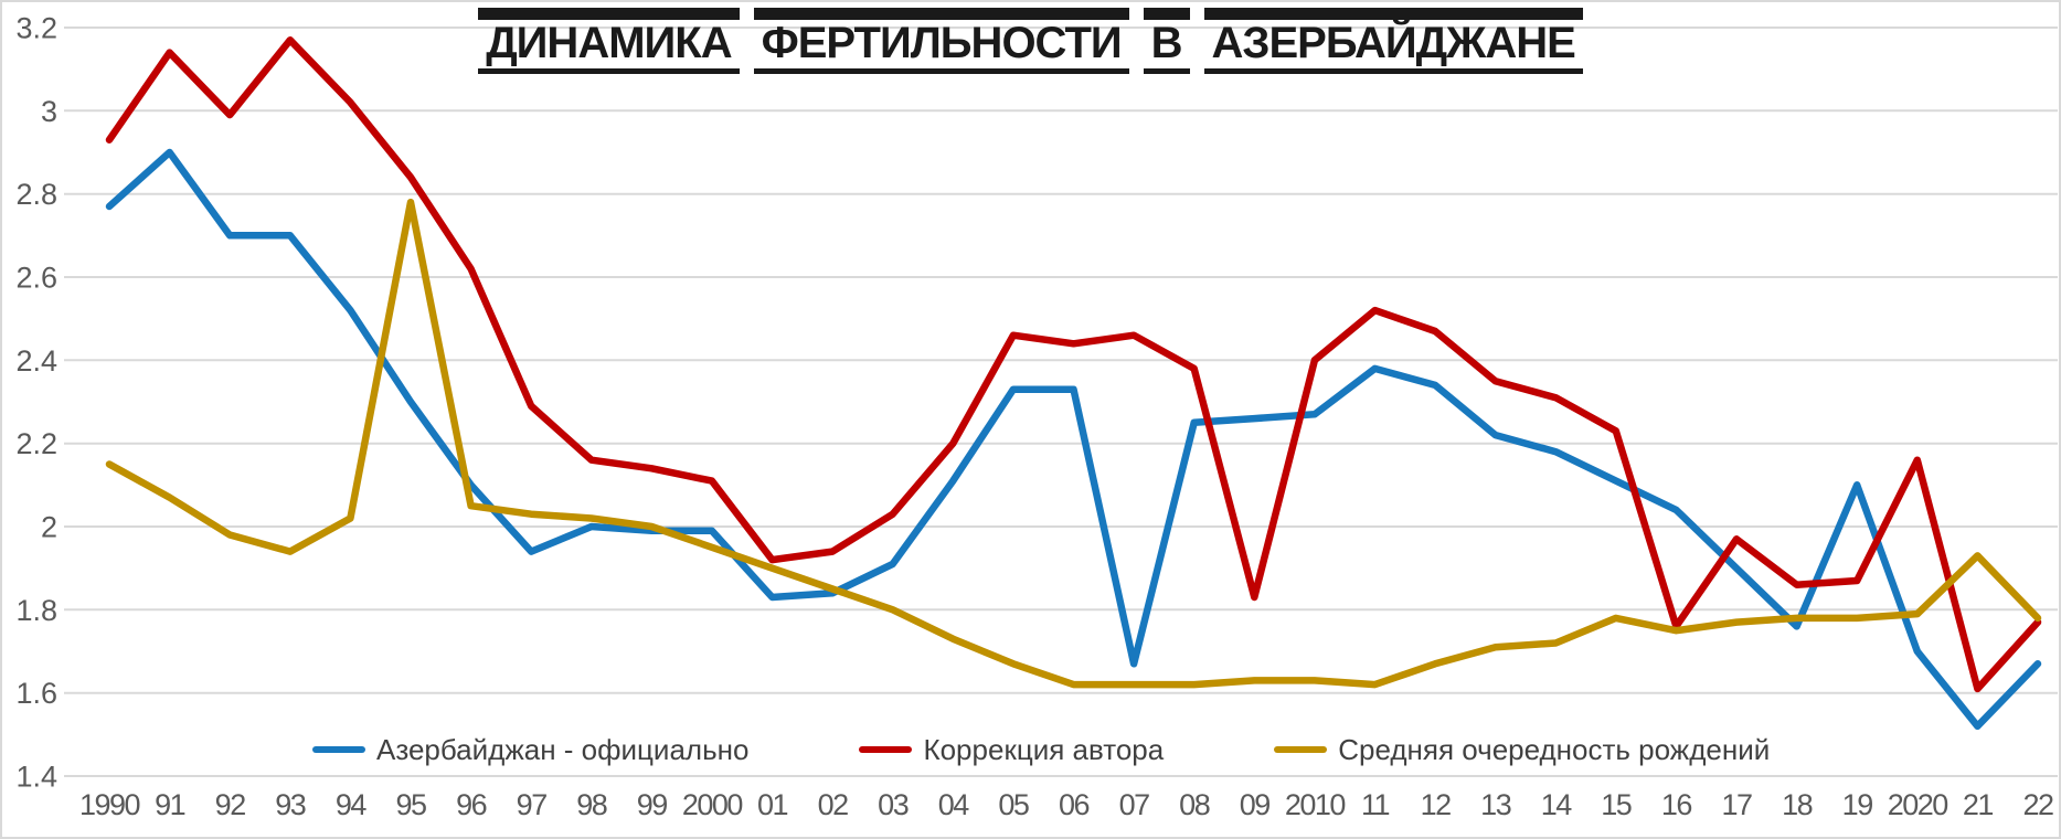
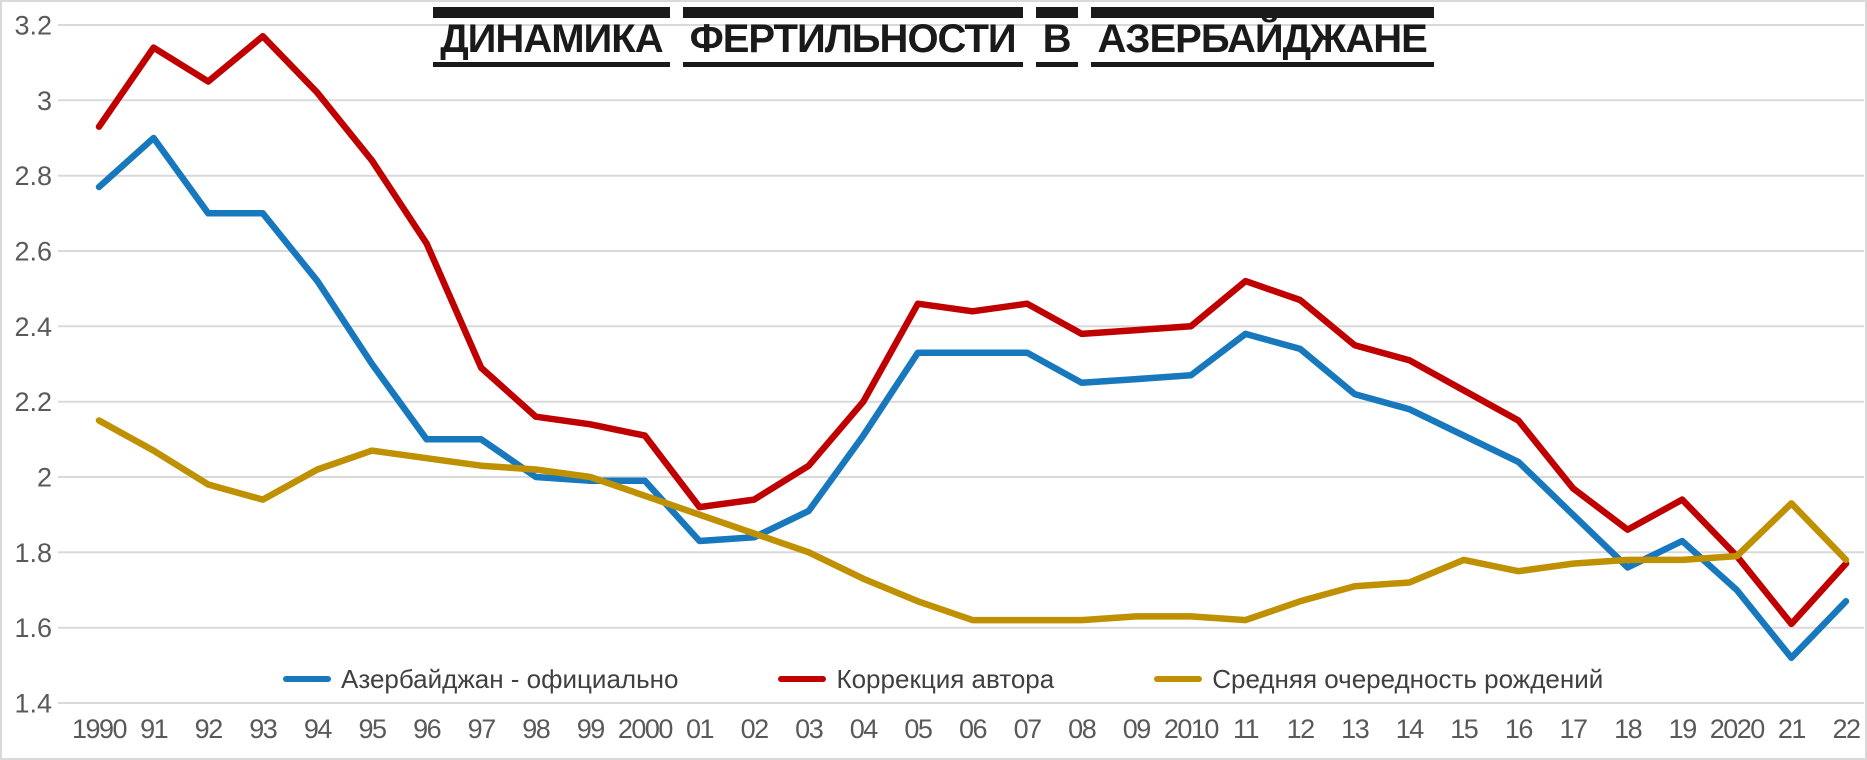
Коррекция автора/92: 2.99 -> 3.05
Средняя очередность рождений/95: 2.78 -> 2.07
Азербайджан - официально/97: 1.94 -> 2.10
Азербайджан - официально/07: 1.67 -> 2.33
Коррекция автора/09: 1.83 -> 2.39
Коррекция автора/16: 1.76 -> 2.15
Азербайджан - официально/19: 2.10 -> 1.83
Коррекция автора/19: 1.87 -> 1.94
Коррекция автора/2020: 2.16 -> 1.79
